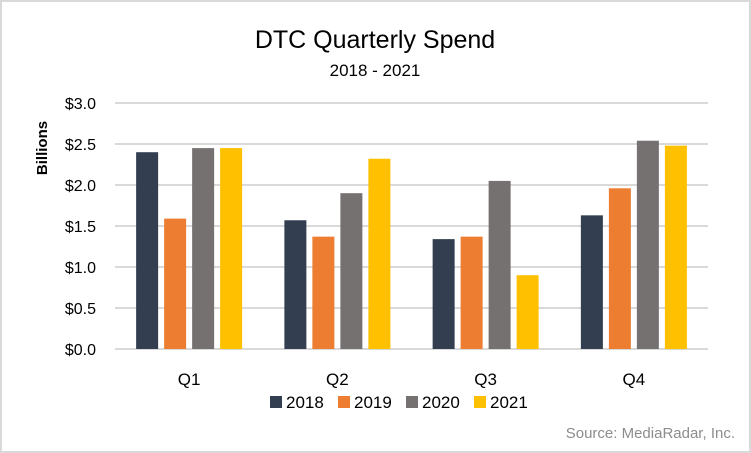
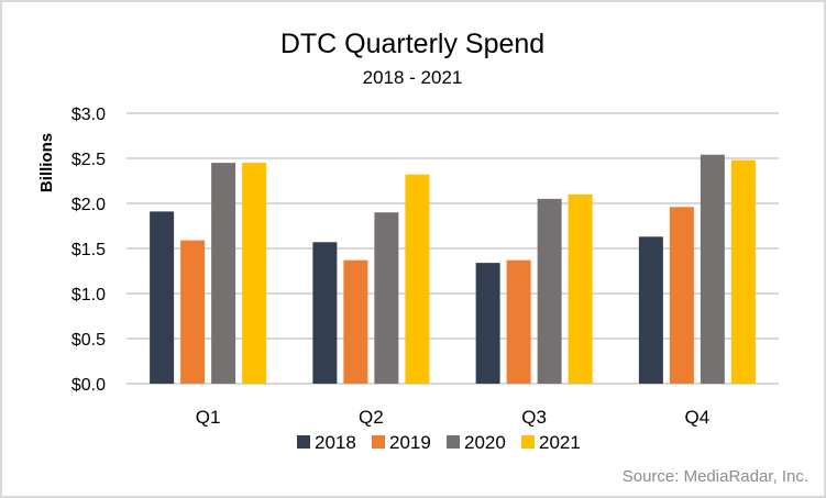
2018/Q1: $2.4 -> $1.9
2021/Q3: $0.9 -> $2.1
